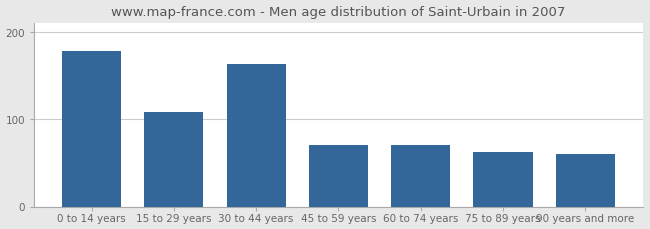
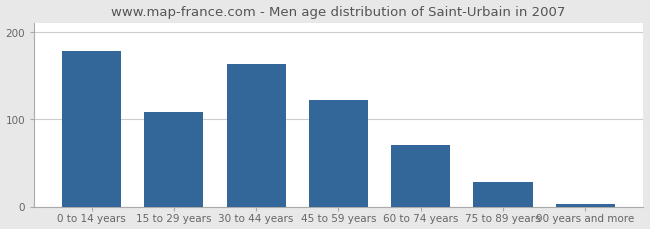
45 to 59 years: 70 -> 122
75 to 89 years: 62 -> 28
90 years and more: 60 -> 3
